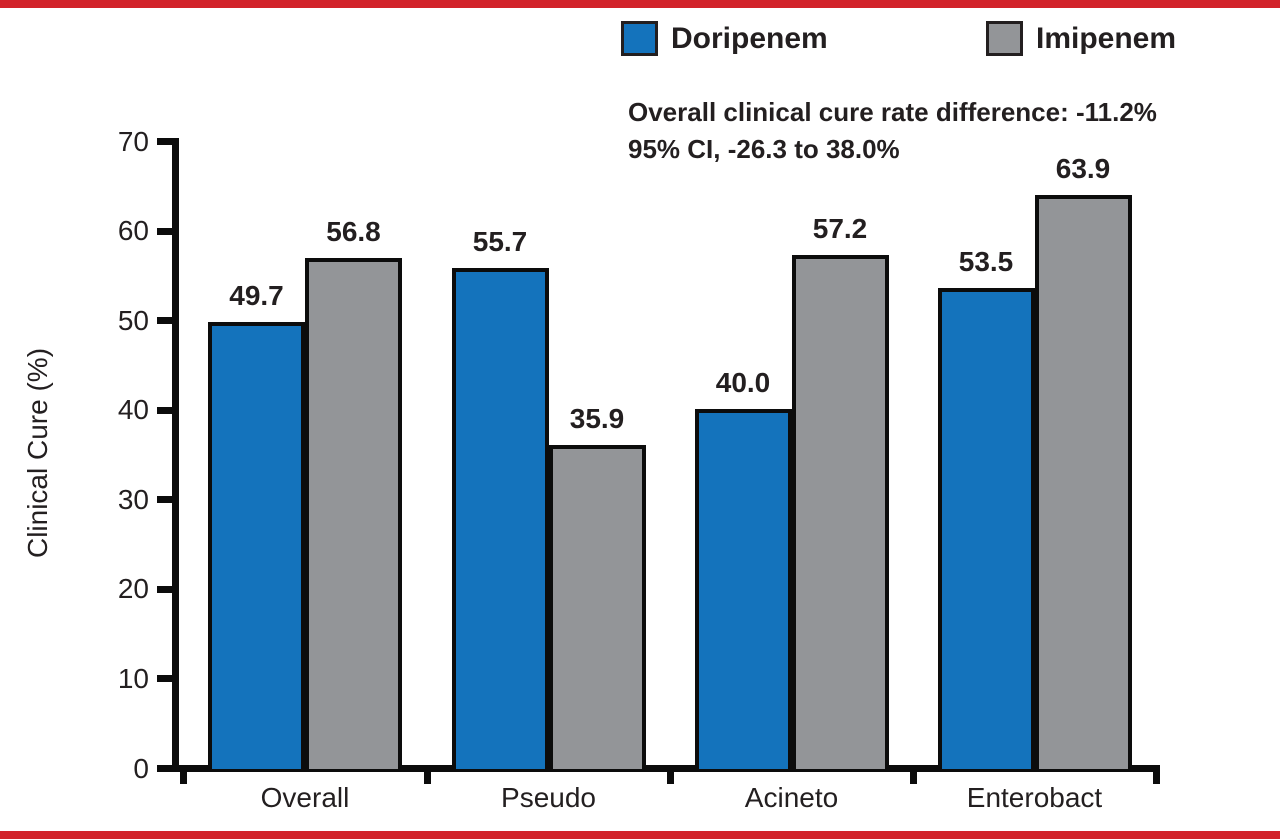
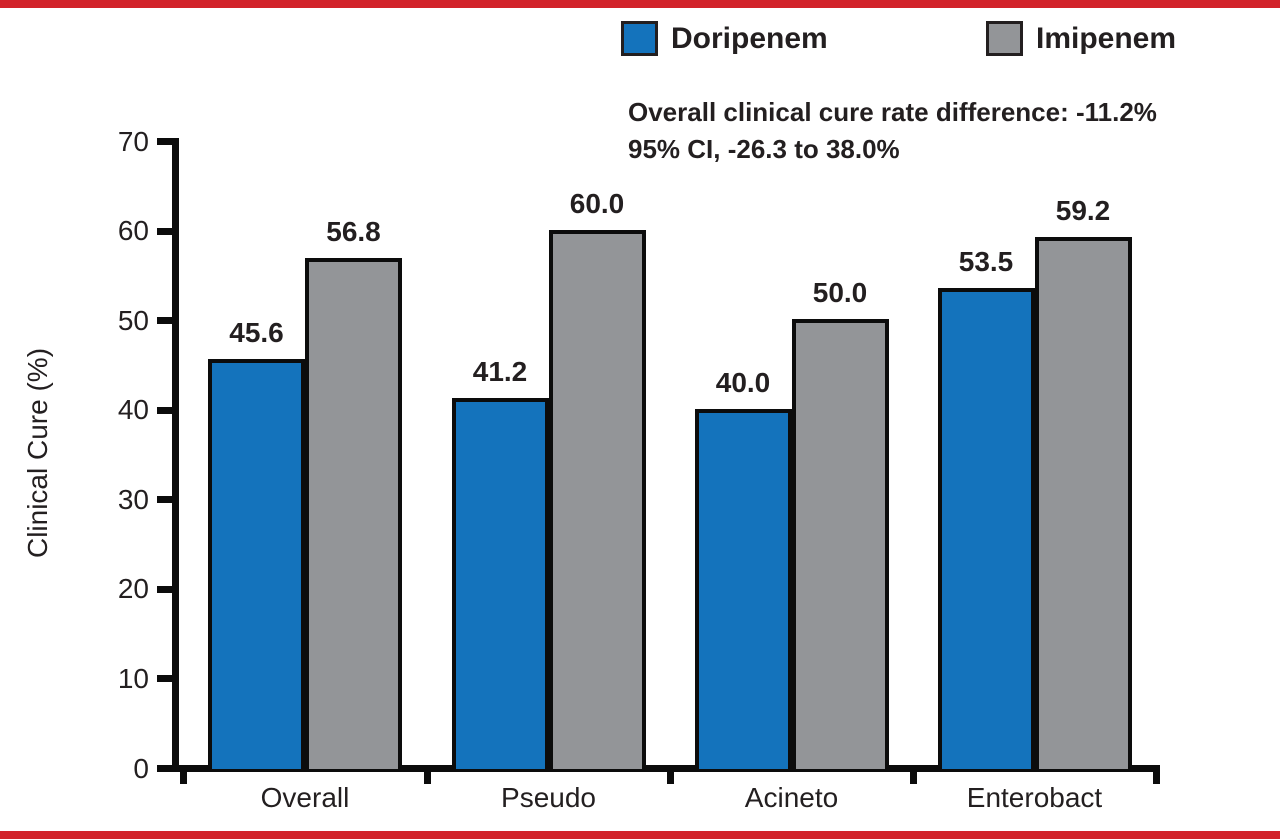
Doripenem/Overall: 49.7 -> 45.6
Doripenem/Pseudo: 55.7 -> 41.2
Imipenem/Pseudo: 35.9 -> 60.0
Imipenem/Acineto: 57.2 -> 50.0
Imipenem/Enterobact: 63.9 -> 59.2
